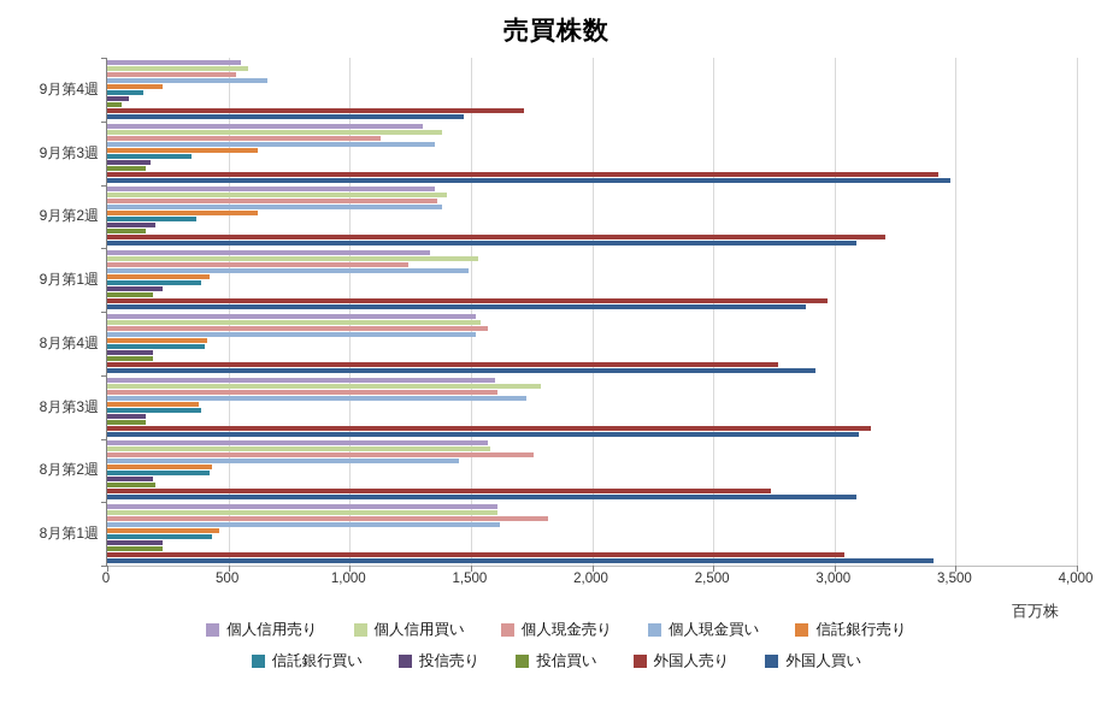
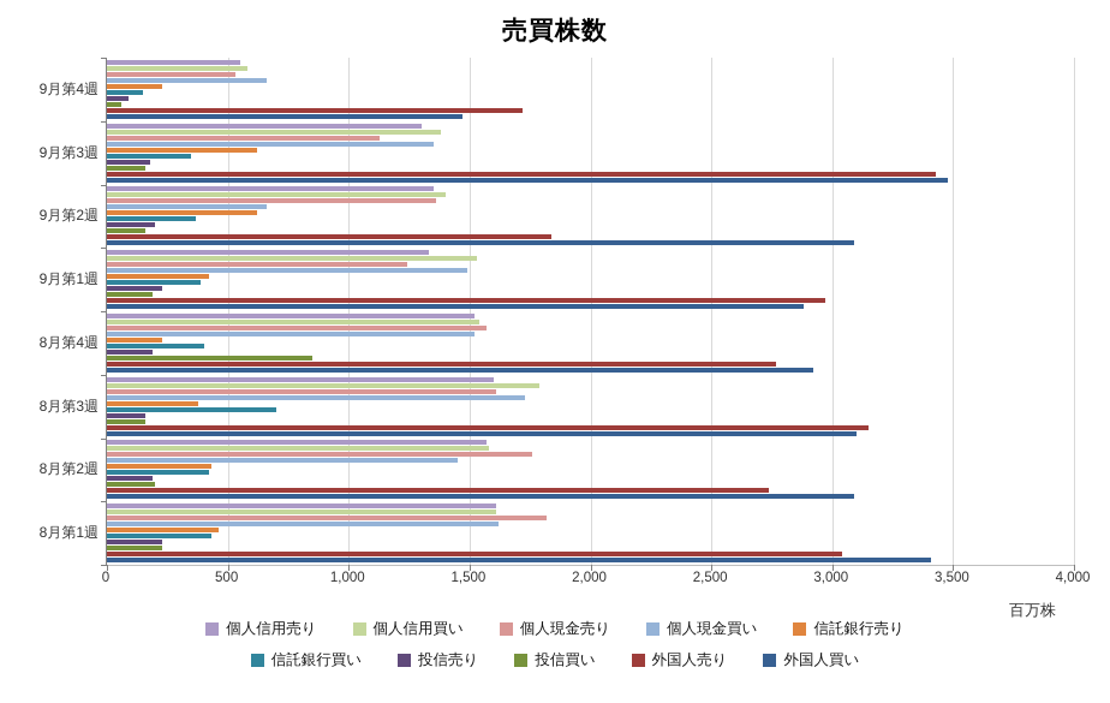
個人現金買い/9月第2週: 1380 -> 660
外国人売り/9月第2週: 3210 -> 1840
信託銀行売り/8月第4週: 410 -> 230
投信買い/8月第4週: 190 -> 850
信託銀行買い/8月第3週: 390 -> 700
